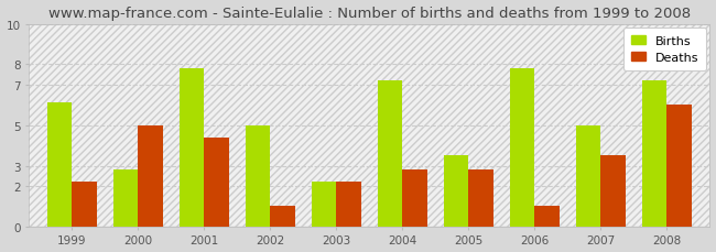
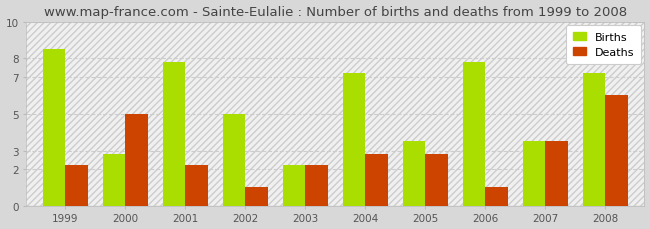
Births/1999: 6.1 -> 8.5
Deaths/2001: 4.4 -> 2.2
Births/2007: 5.0 -> 3.5
